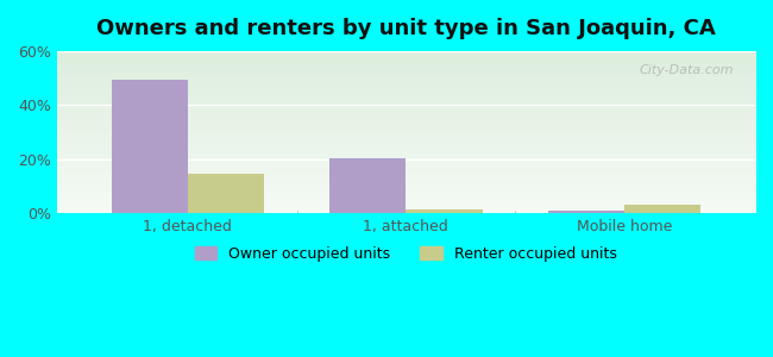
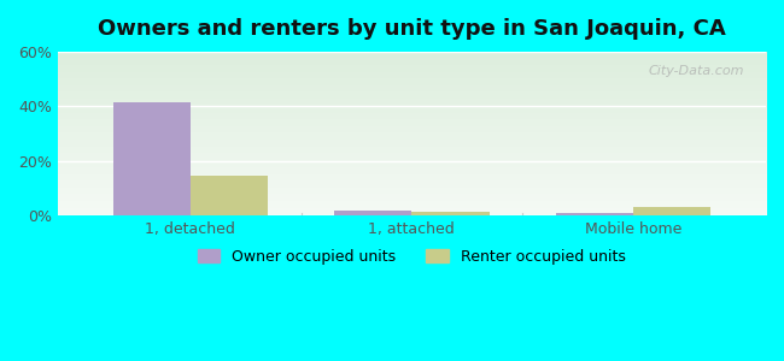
Owner occupied units/1, detached: 49.5% -> 41.5%
Owner occupied units/1, attached: 20.5% -> 1.8%
